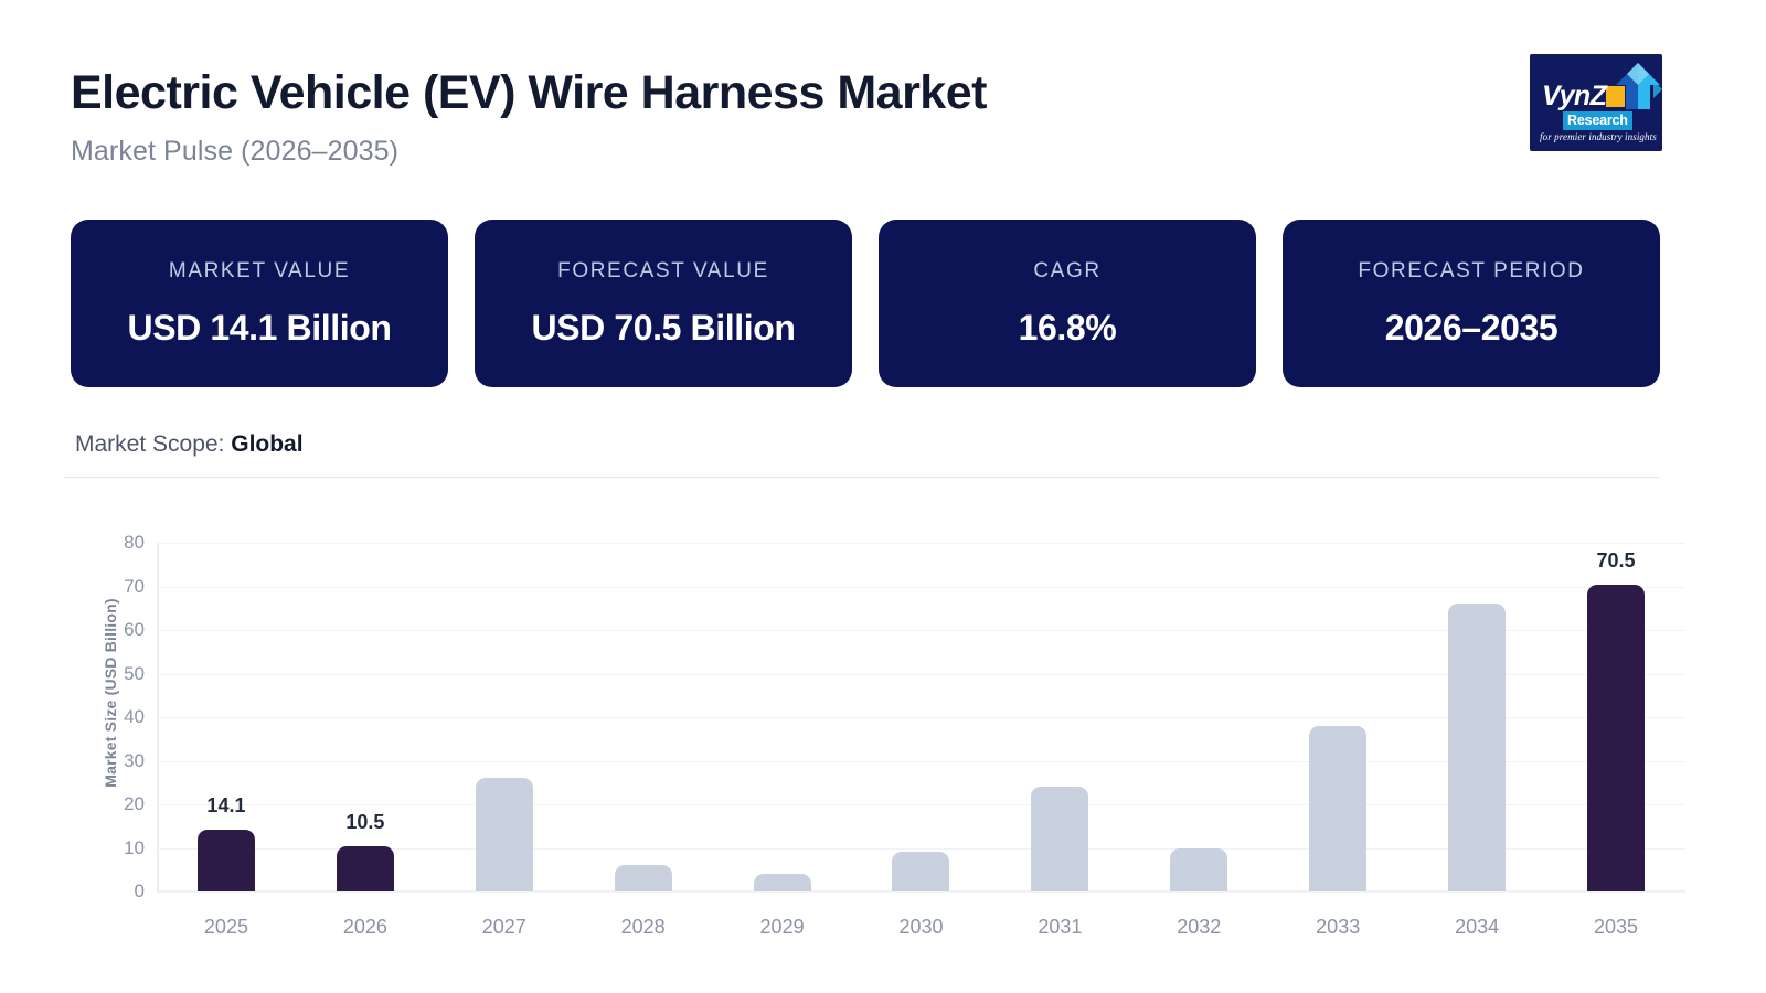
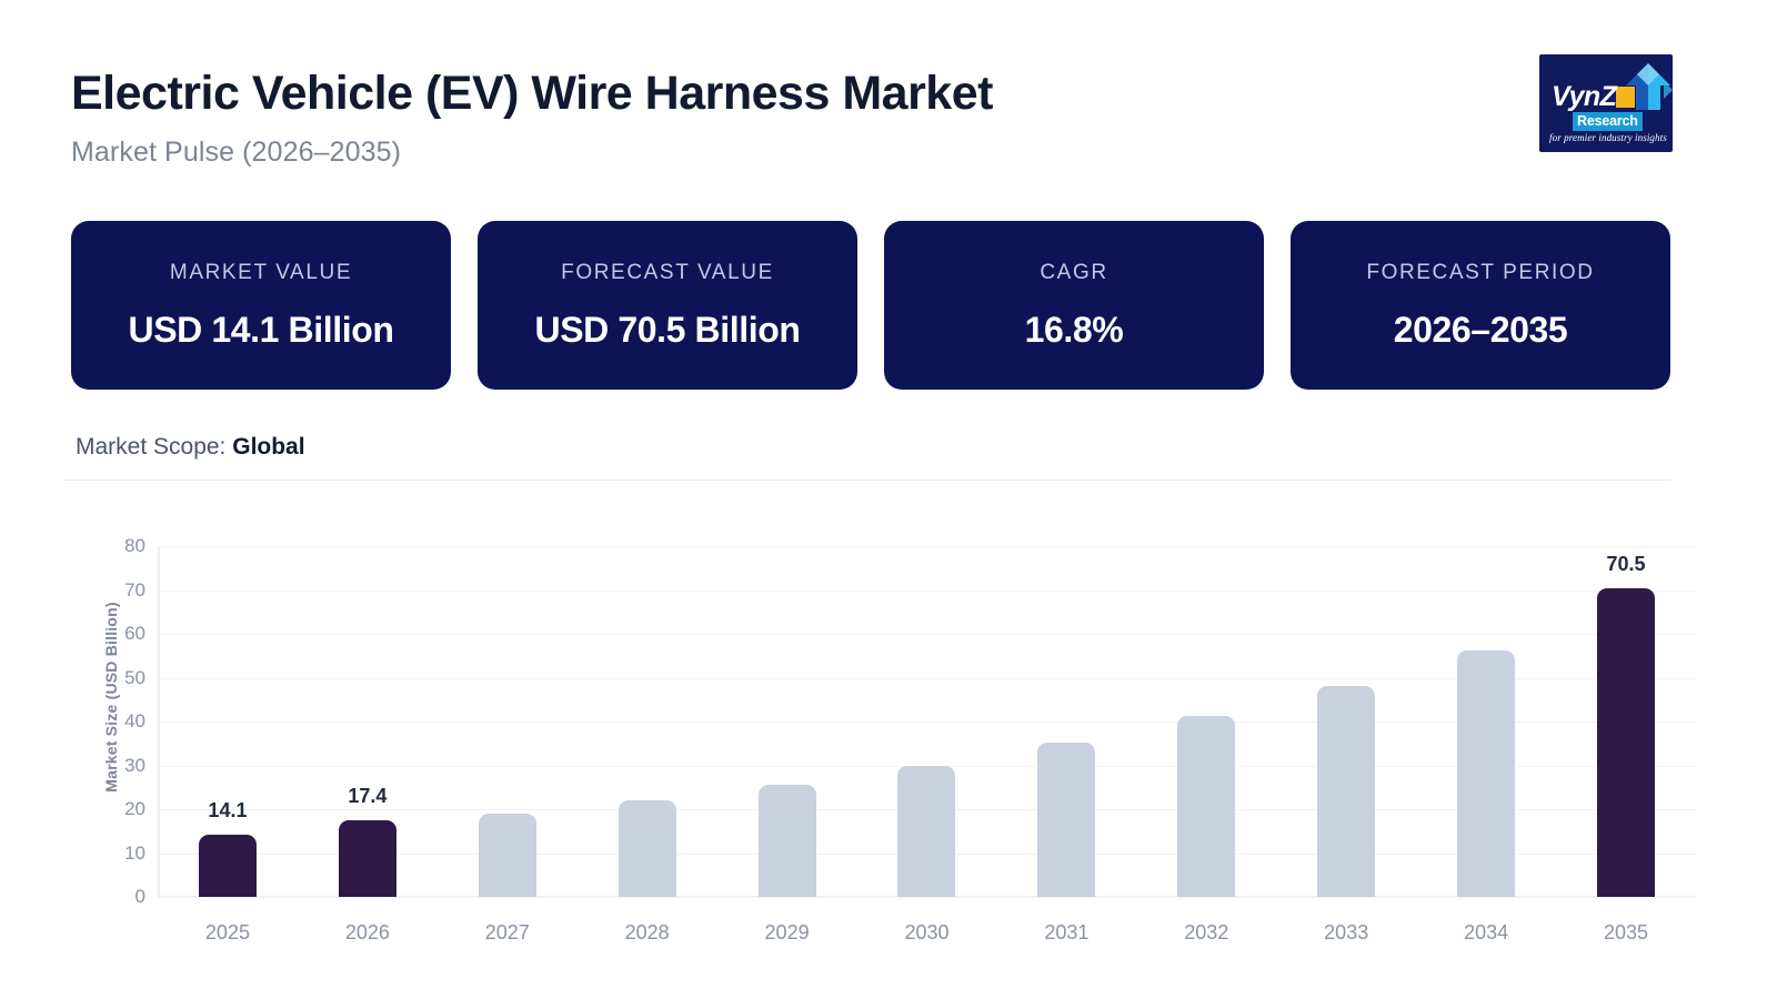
2026: 10.5 -> 17.4
2027: 26 -> 19
2028: 6 -> 22
2029: 4 -> 26
2030: 9 -> 30
2031: 24 -> 35
2032: 10 -> 41
2033: 38 -> 48
2034: 66 -> 56
